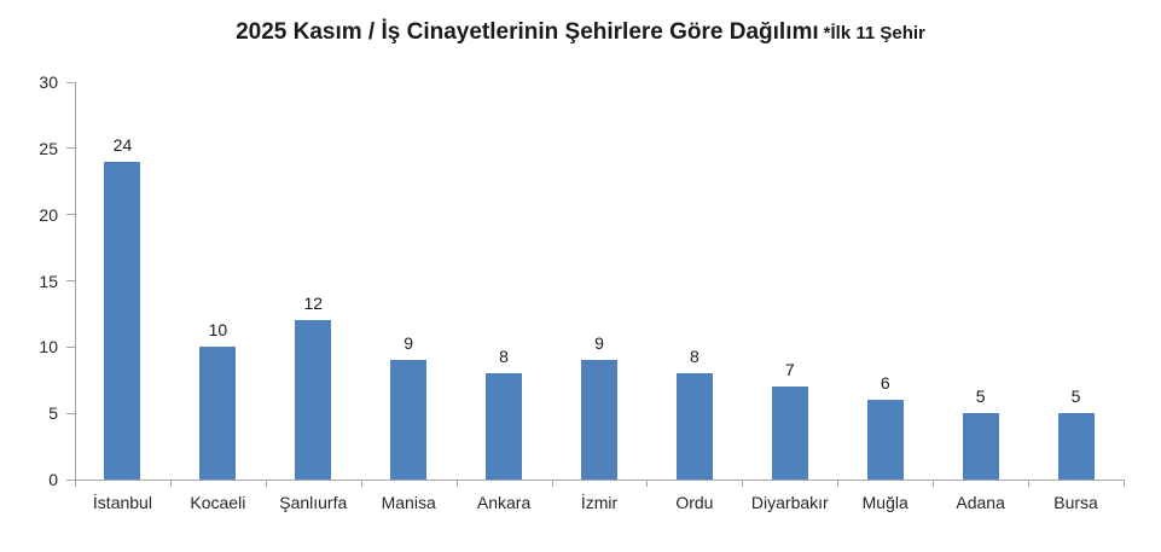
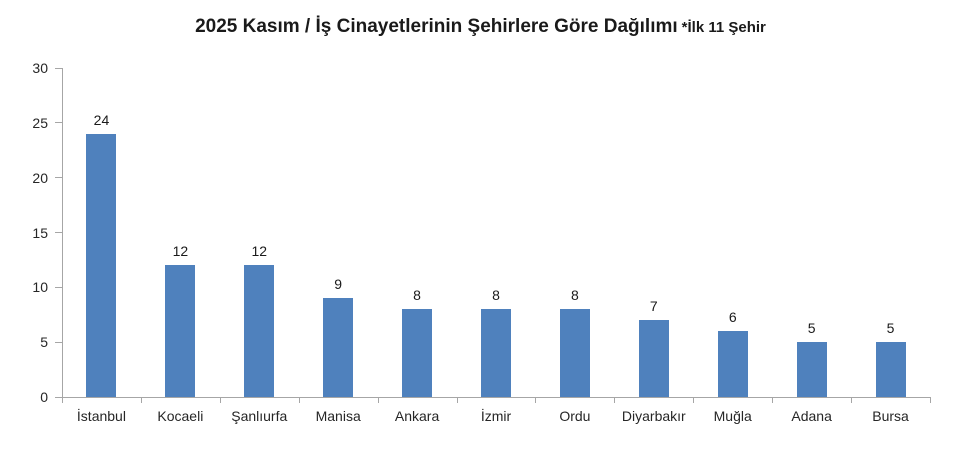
Kocaeli: 10 -> 12
İzmir: 9 -> 8
